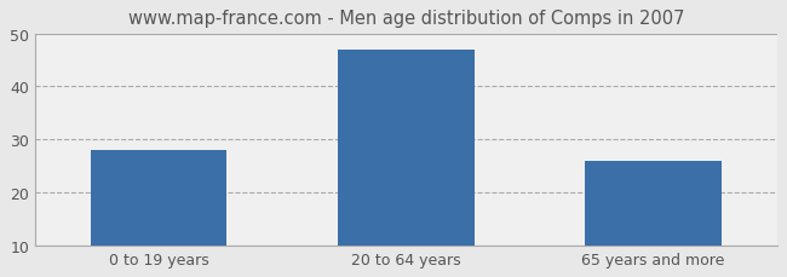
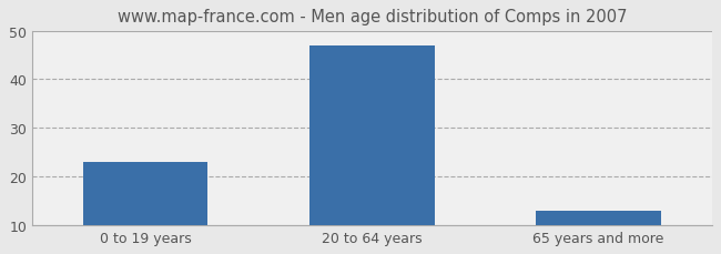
0 to 19 years: 28 -> 23
65 years and more: 26 -> 13
